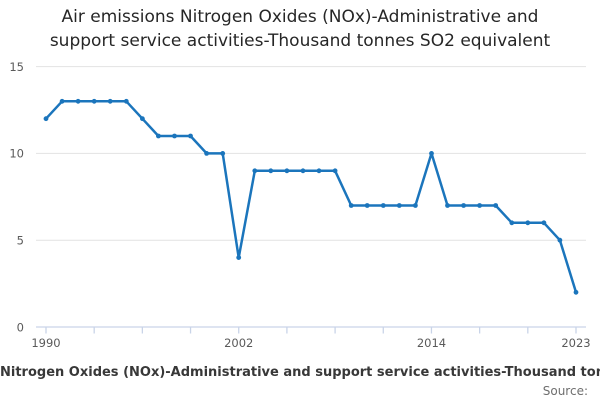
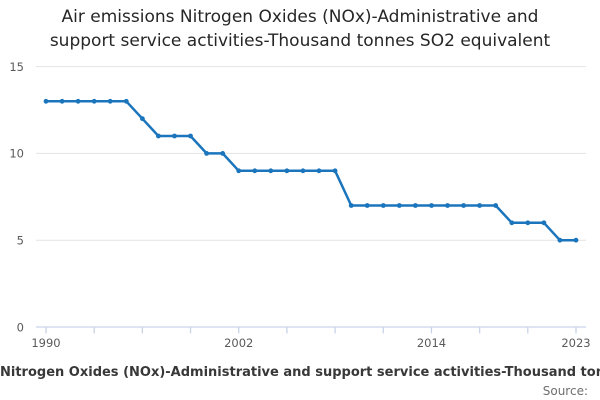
1990: 12 -> 13
2002: 4 -> 9
2014: 10 -> 7
2023: 2 -> 5
